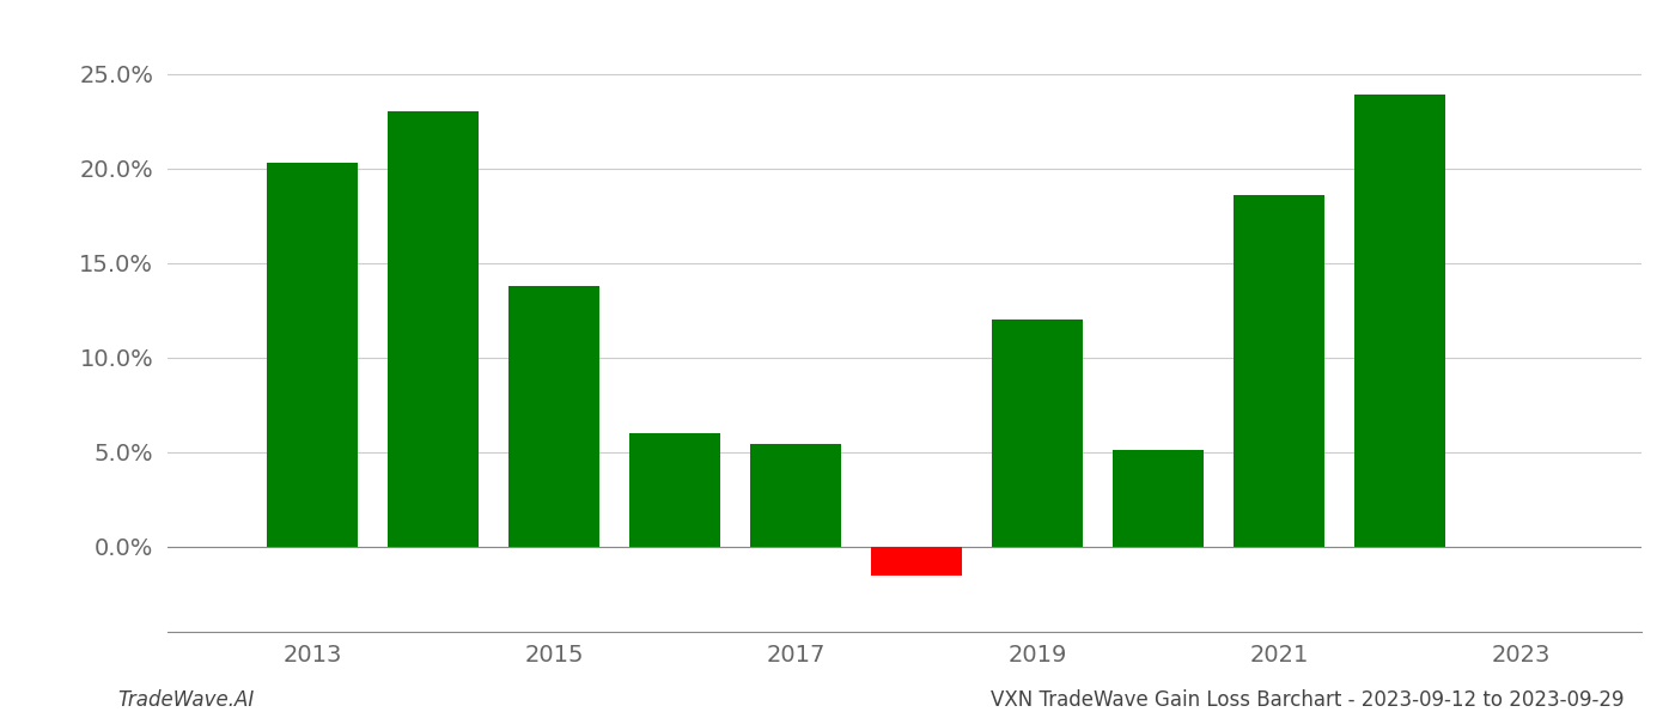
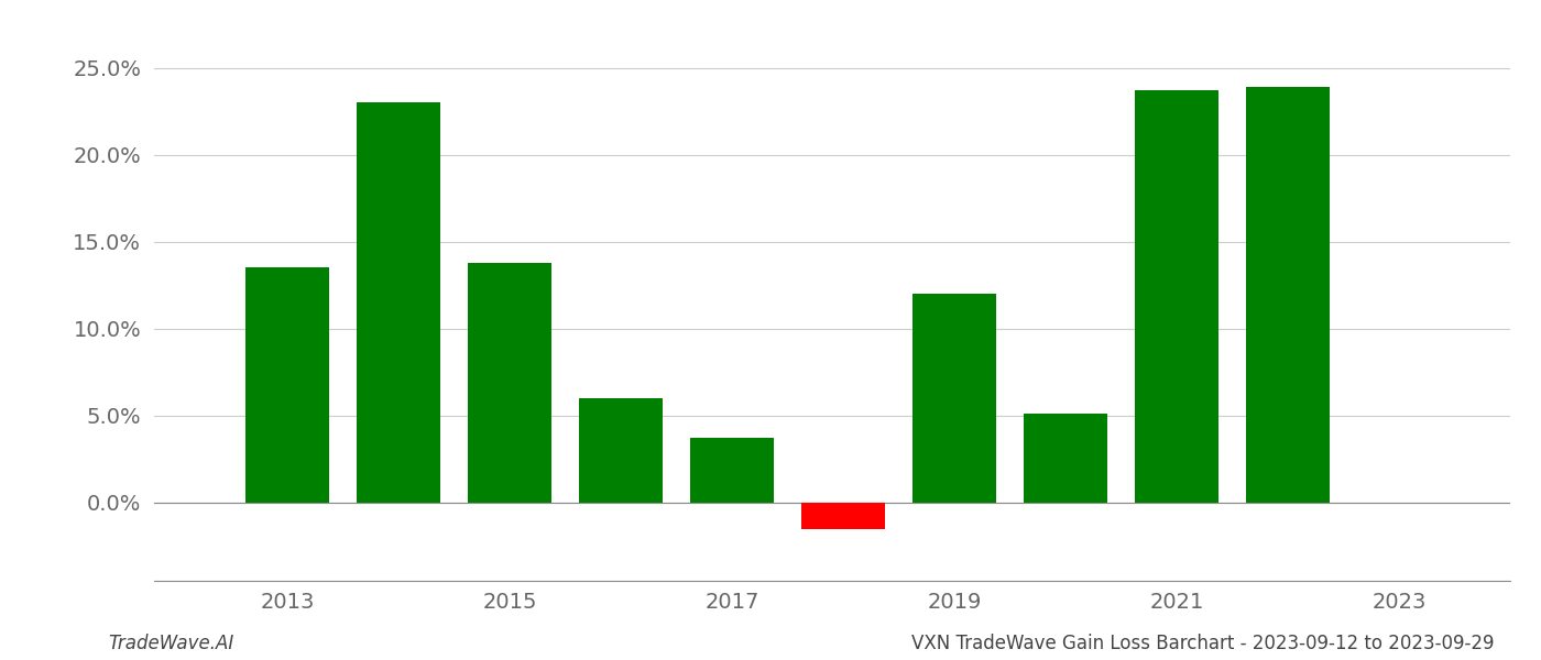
2013: 20.3% -> 13.5%
2017: 5.4% -> 3.7%
2021: 18.6% -> 23.7%
